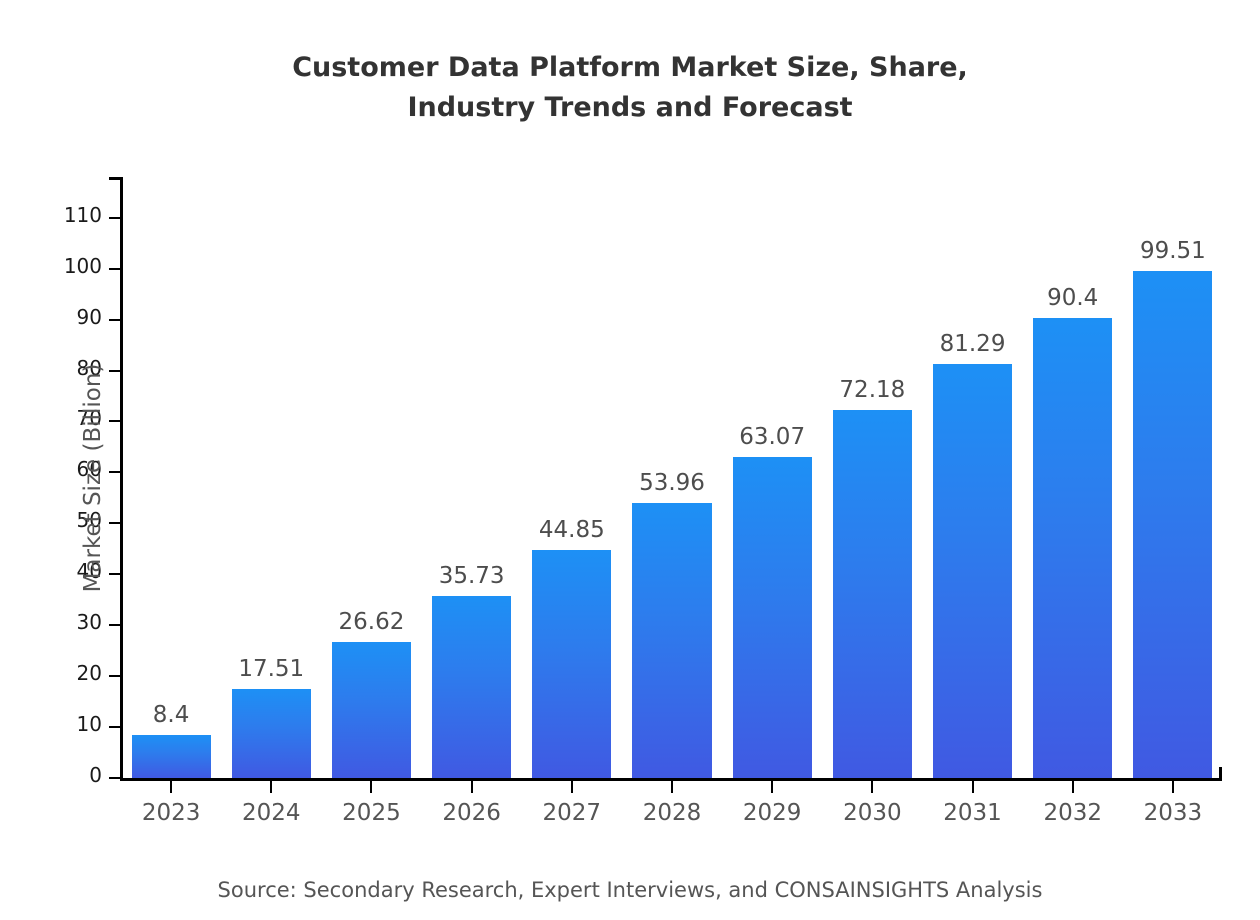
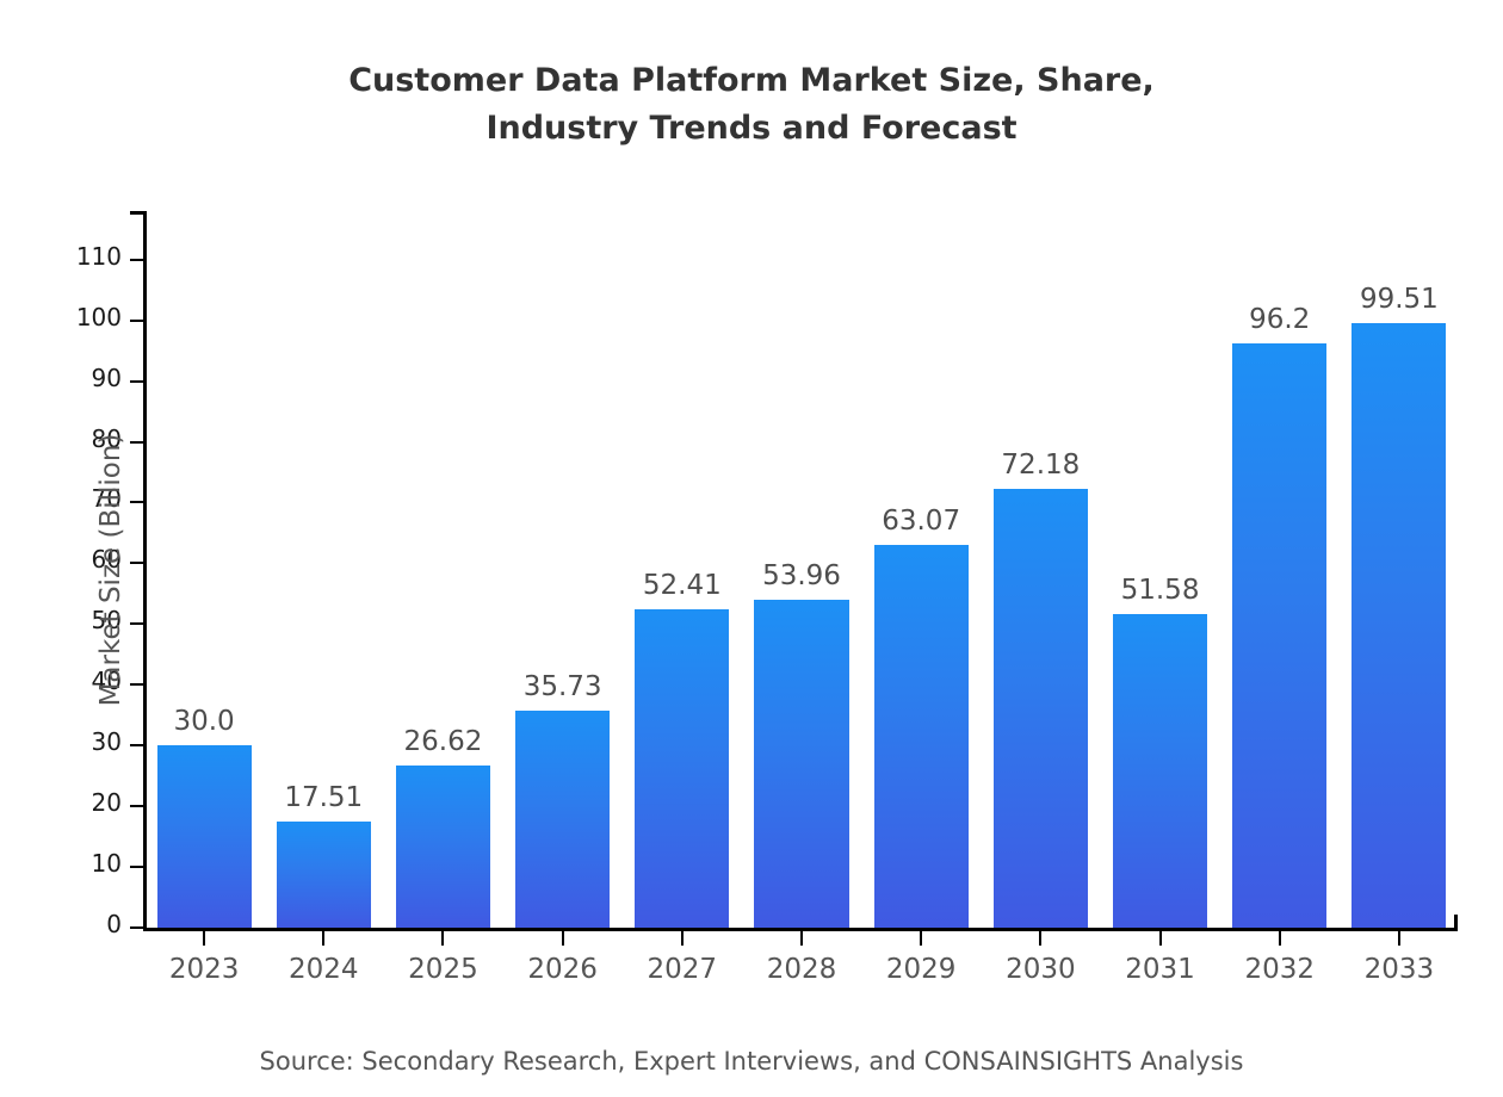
2023: 8.4 -> 30.0
2027: 44.85 -> 52.41
2031: 81.29 -> 51.58
2032: 90.4 -> 96.2
